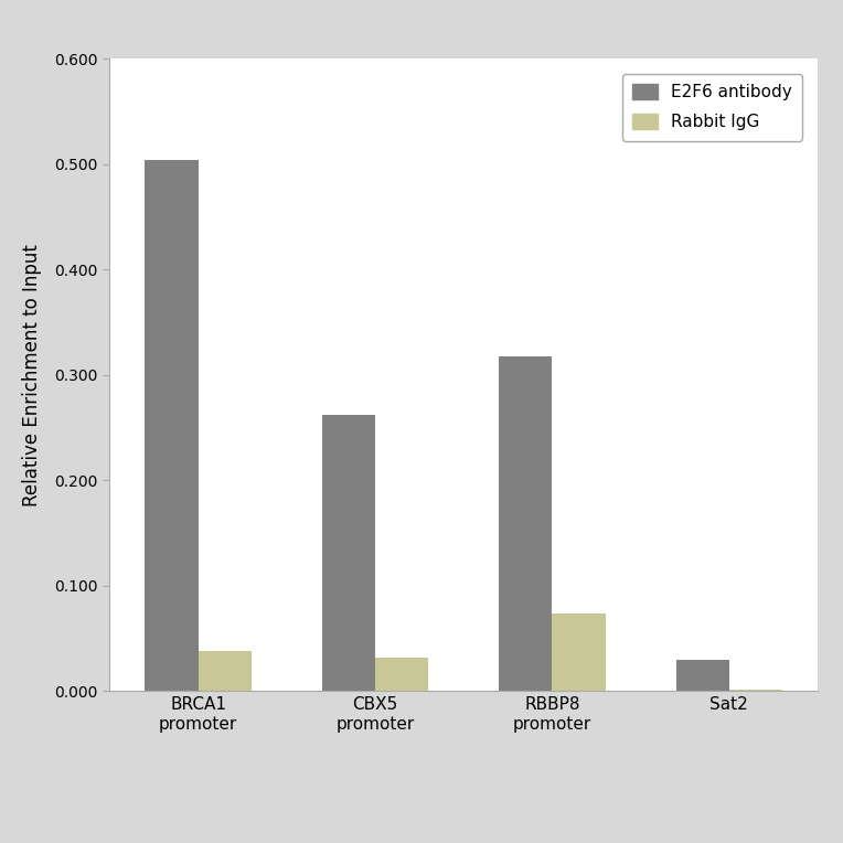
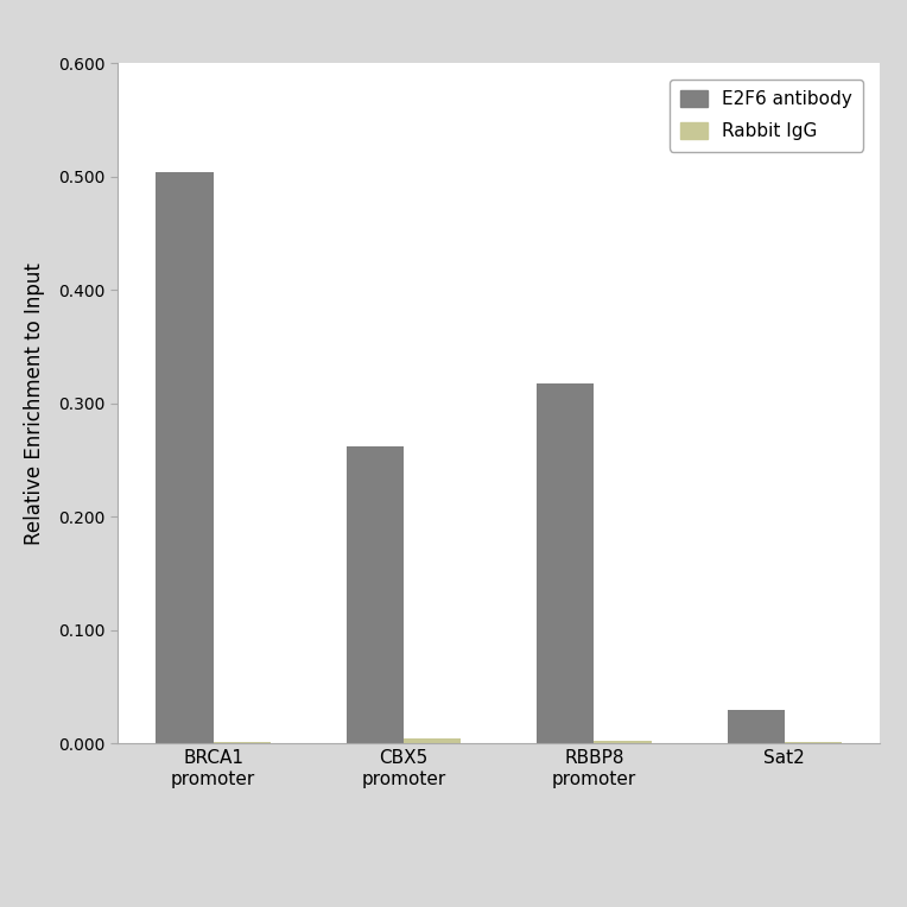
Rabbit IgG/BRCA1 promoter: 0.038 -> 0.002
Rabbit IgG/CBX5 promoter: 0.032 -> 0.005
Rabbit IgG/RBBP8 promoter: 0.074 -> 0.003
